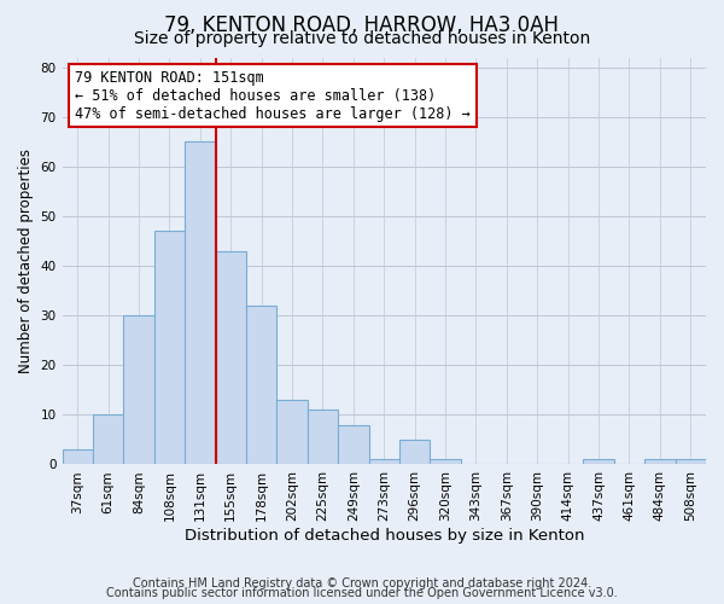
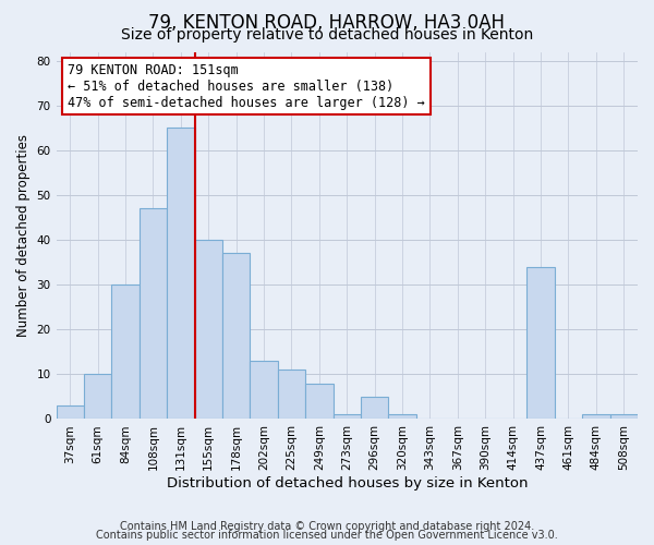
155sqm: 43 -> 40
178sqm: 32 -> 37
437sqm: 1 -> 34
